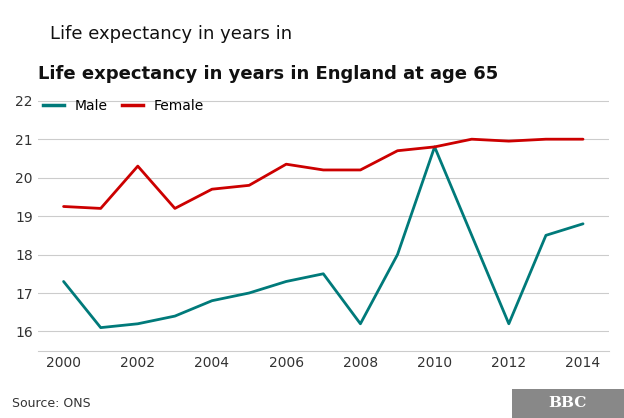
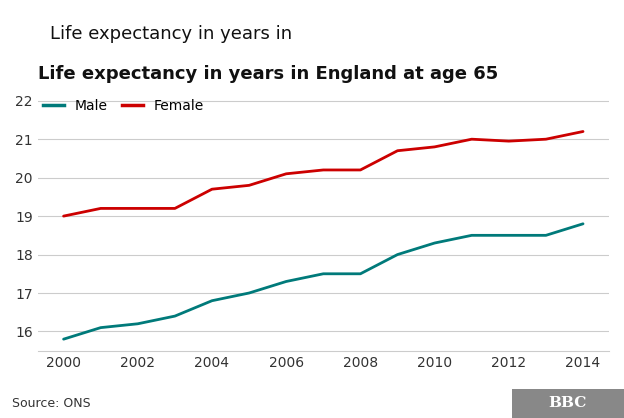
Male/2000: 17.3 -> 15.8
Female/2000: 19.25 -> 19.00
Female/2002: 20.30 -> 19.20
Female/2006: 20.35 -> 20.10
Male/2008: 16.2 -> 17.5
Male/2010: 20.8 -> 18.3
Male/2012: 16.2 -> 18.5
Female/2014: 21.00 -> 21.20
